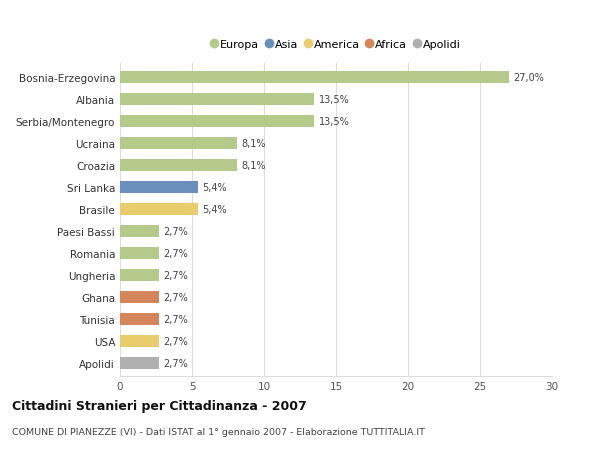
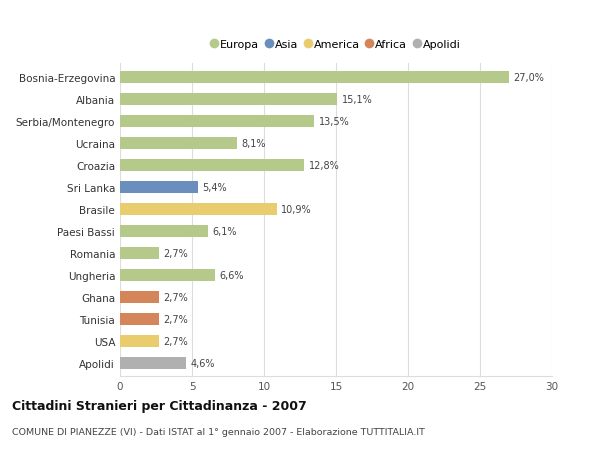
Albania: 13,5% -> 15,1%
Croazia: 8,1% -> 12,8%
Brasile: 5,4% -> 10,9%
Paesi Bassi: 2,7% -> 6,1%
Ungheria: 2,7% -> 6,6%
Apolidi: 2,7% -> 4,6%
